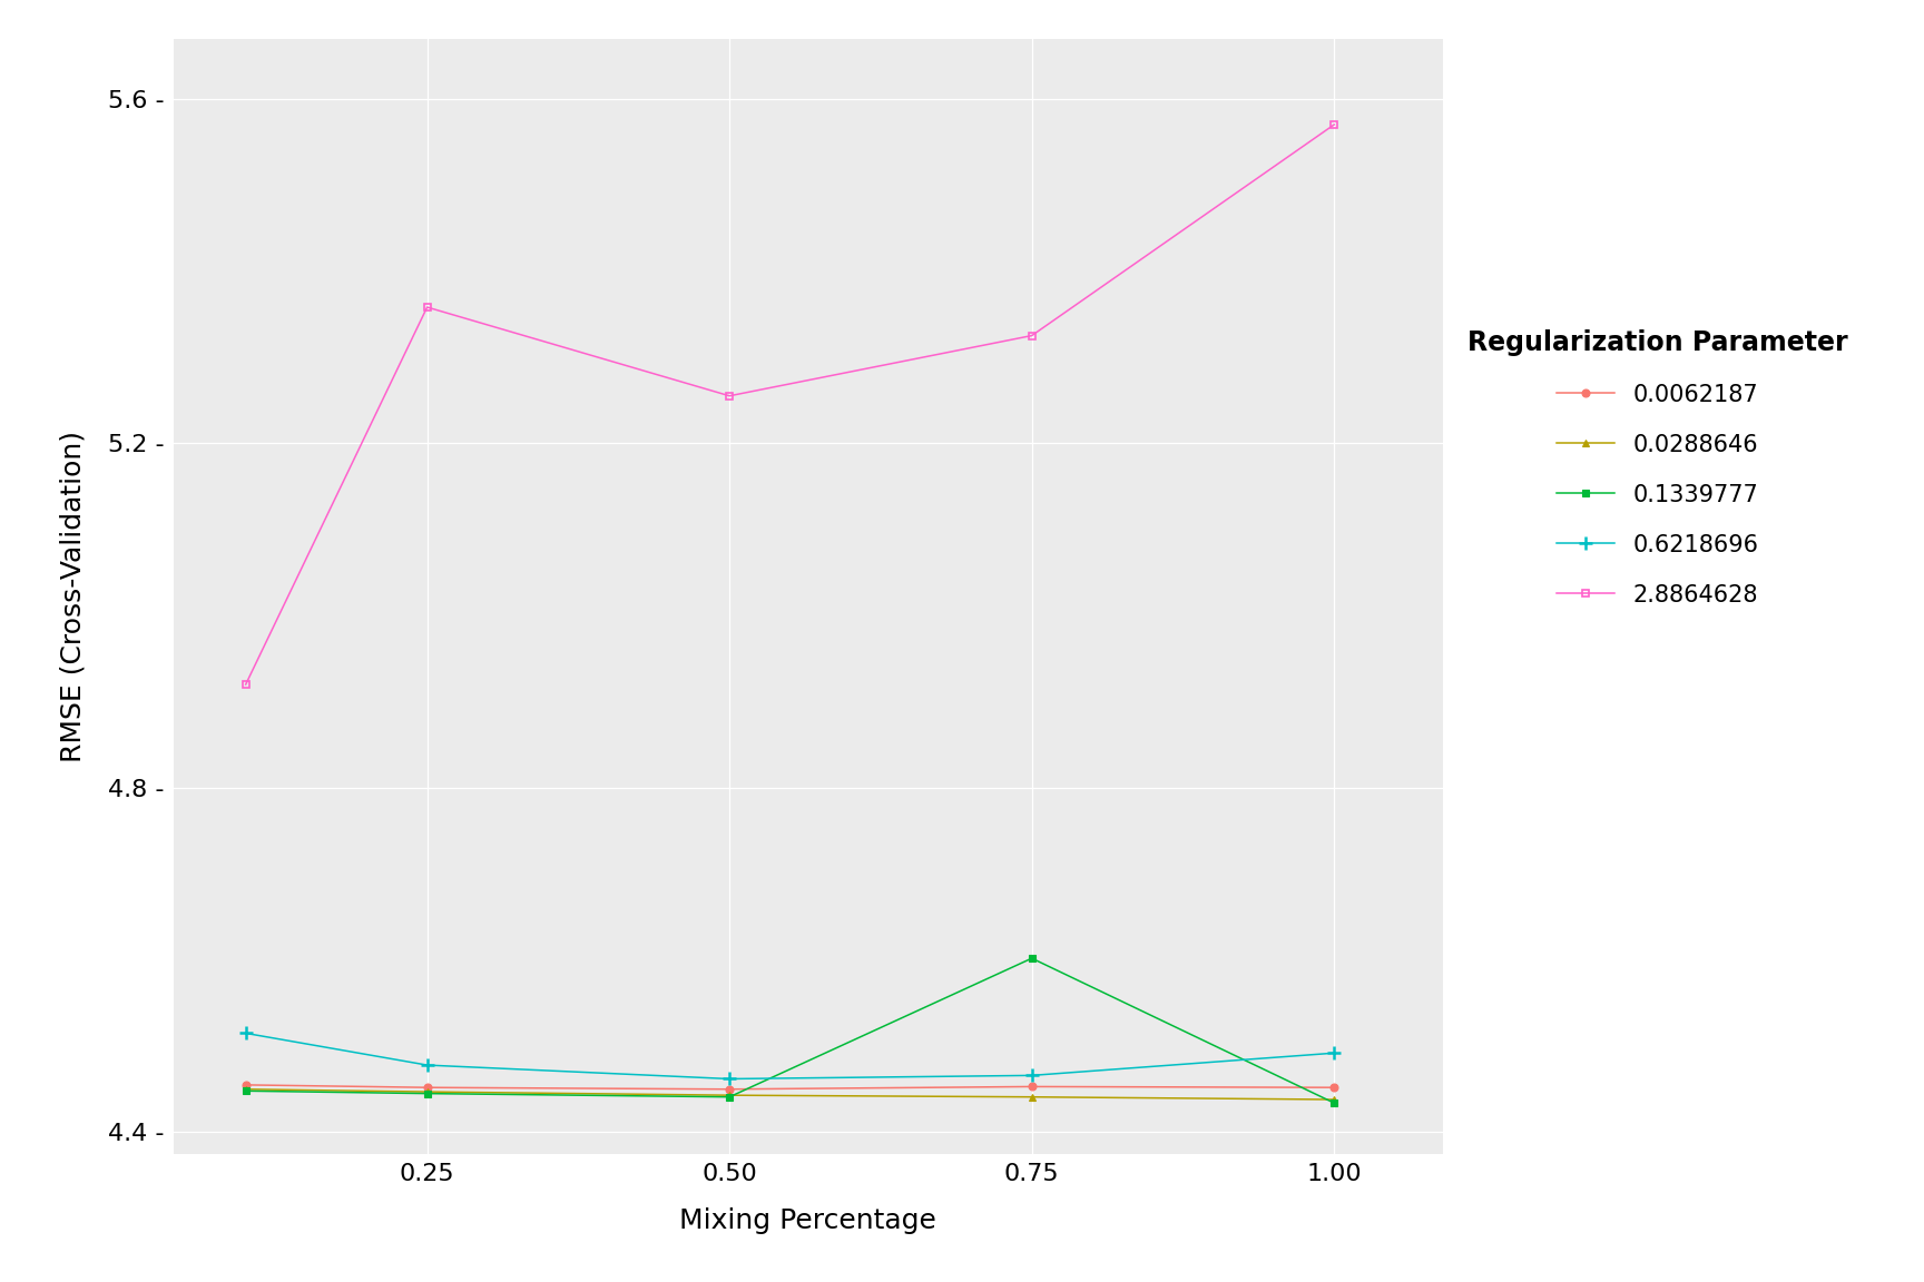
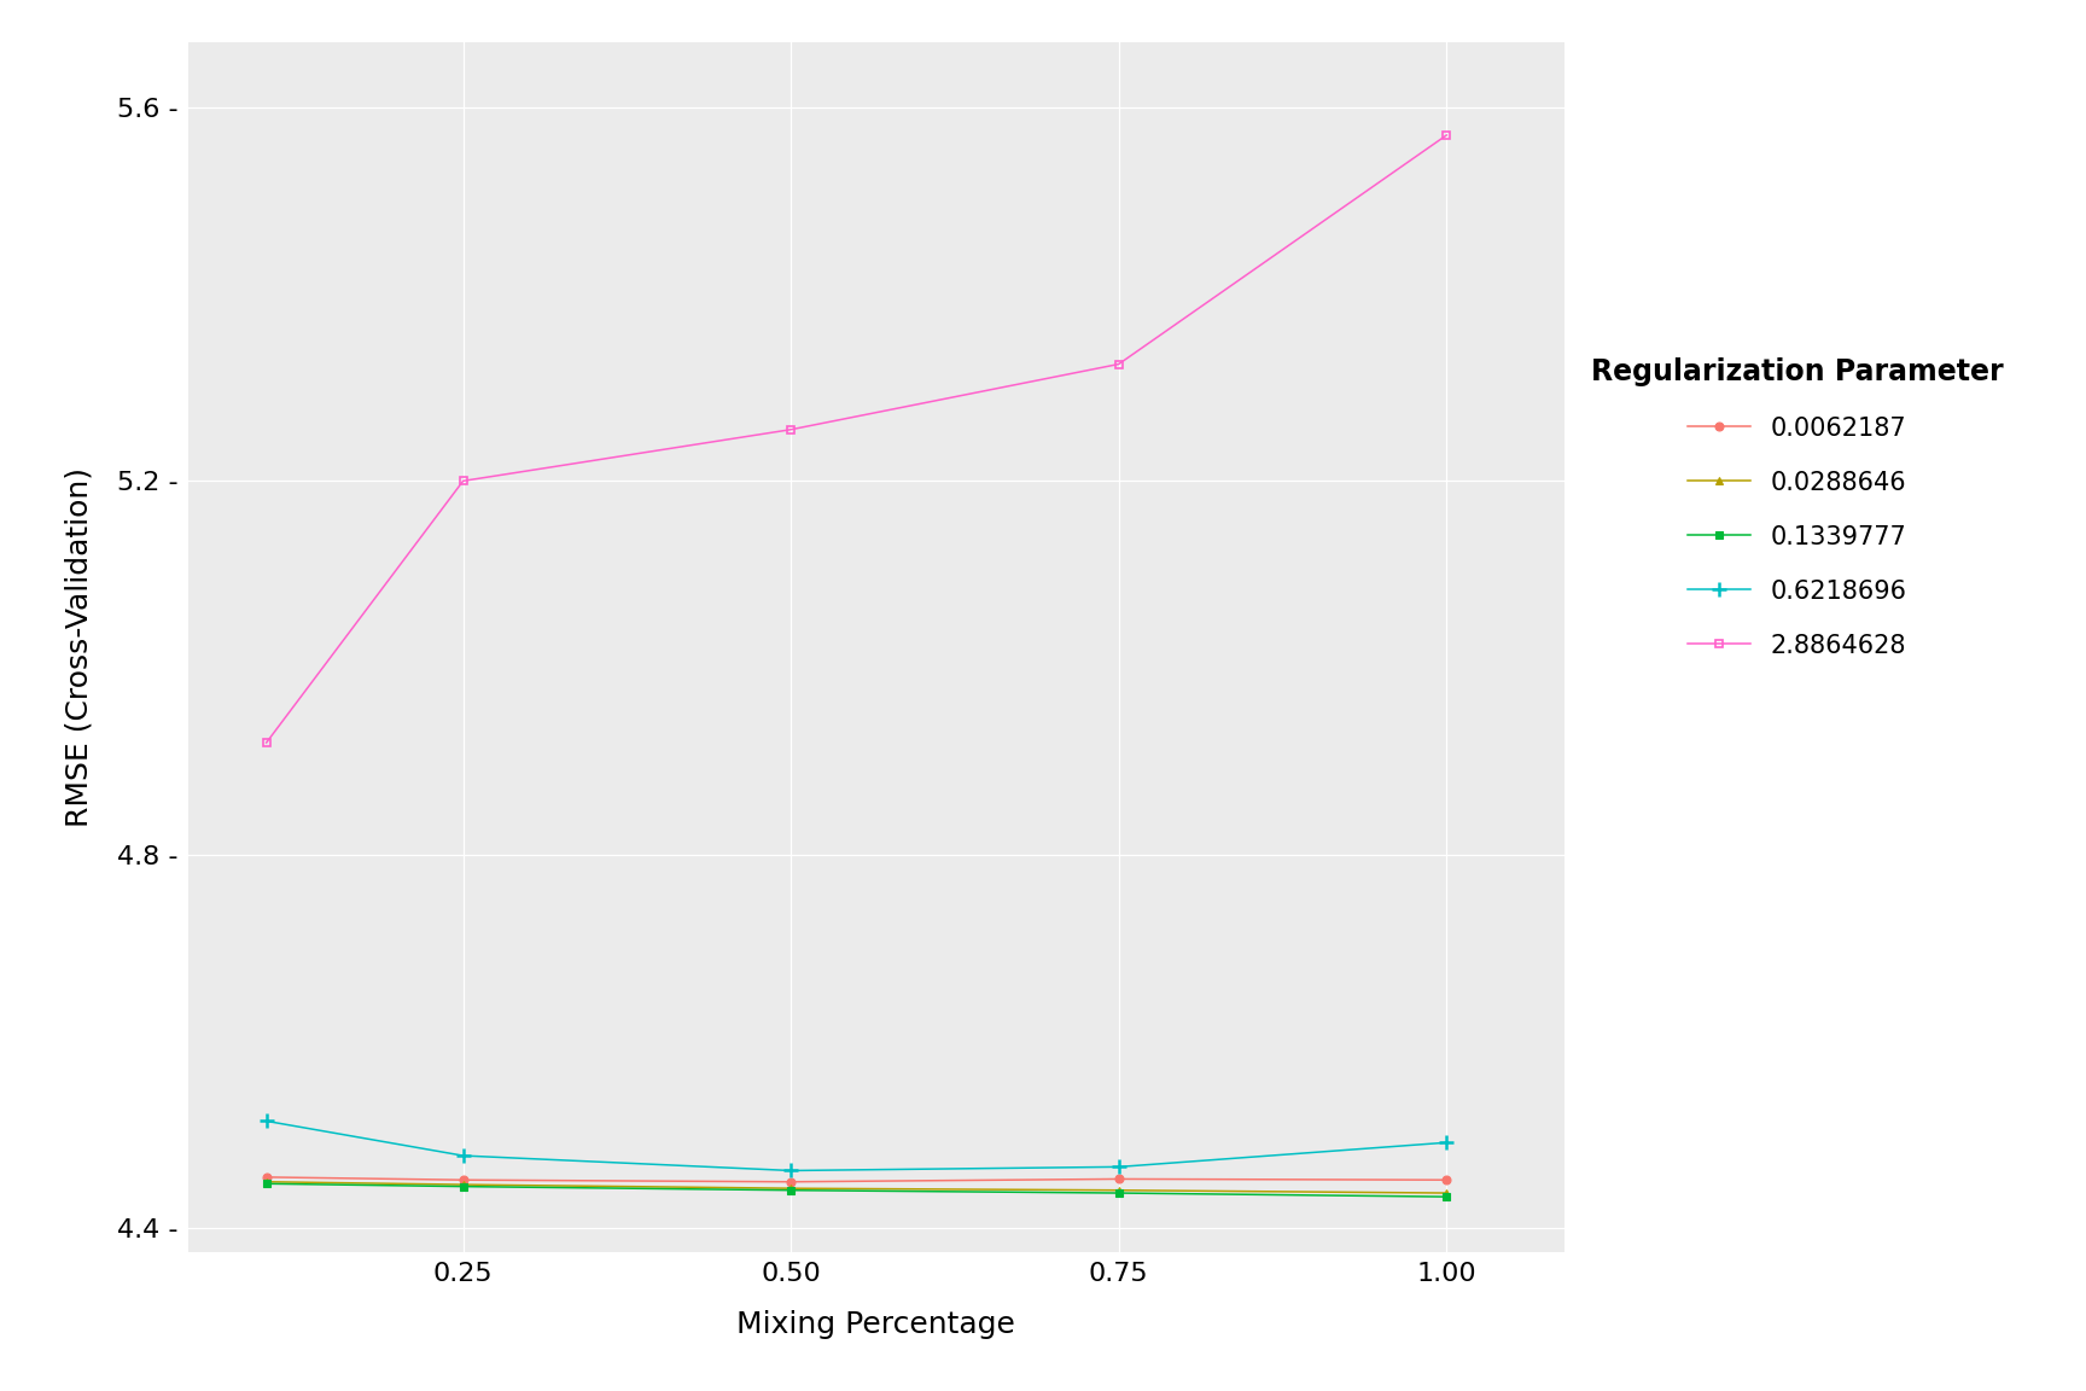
2.8864628/0.25: 5.358 - -> 5.200 -
0.1339777/0.75: 4.602 - -> 4.438 -
